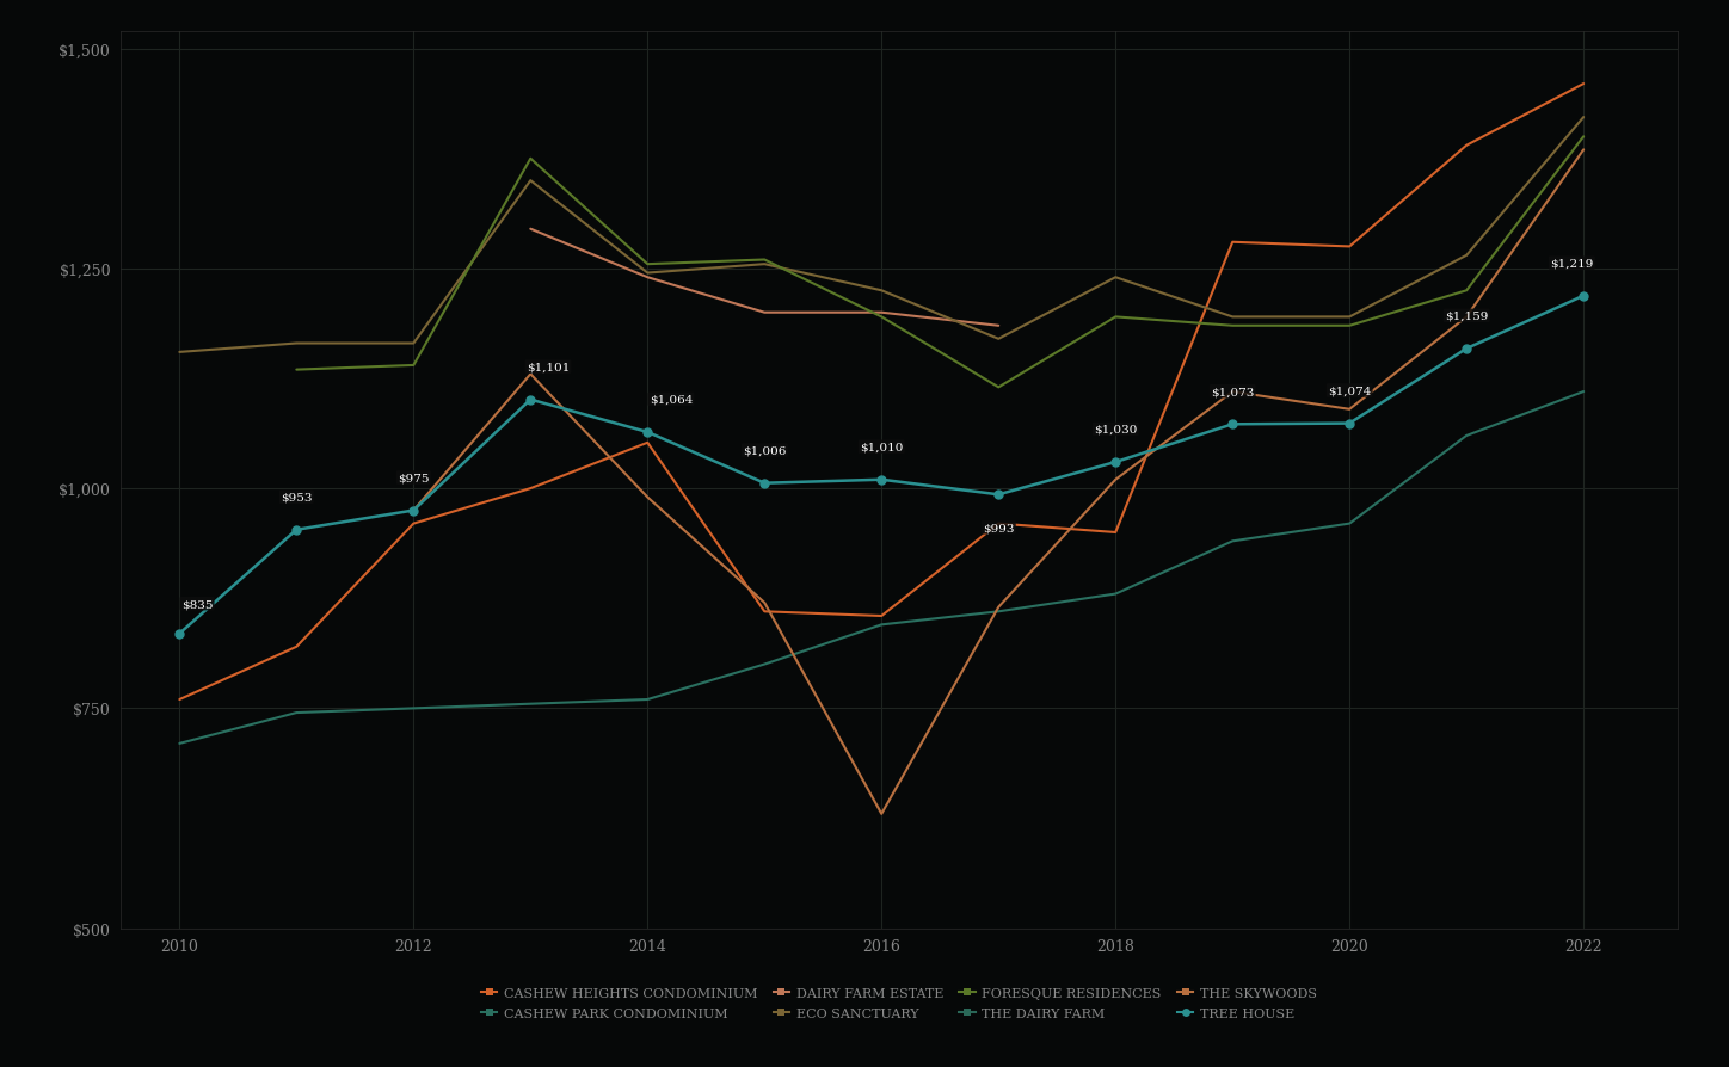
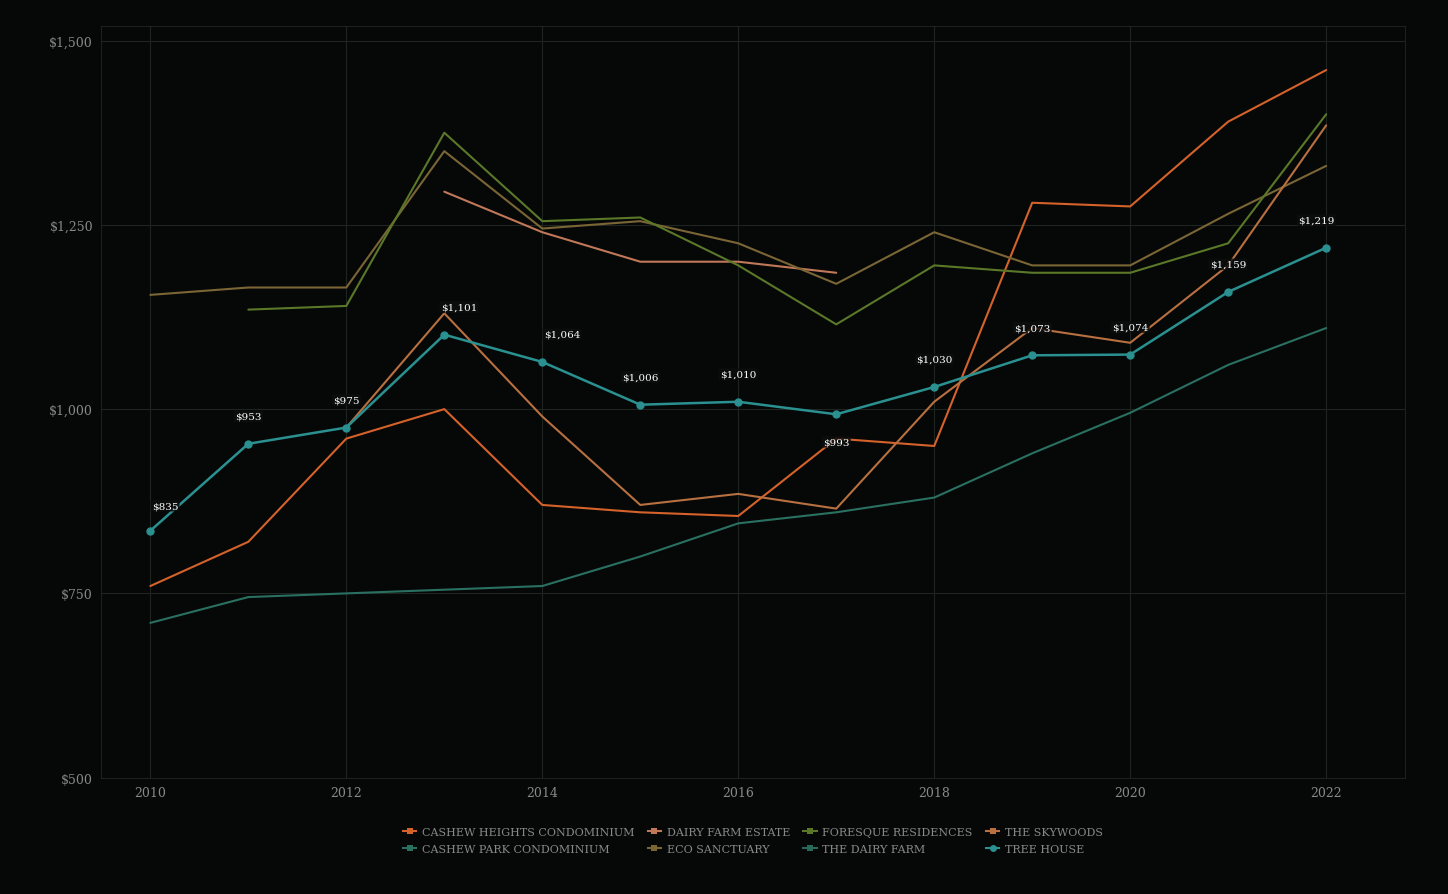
CASHEW HEIGHTS CONDOMINIUM/2014: $1,052 -> $870
THE SKYWOODS/2016: $630 -> $885
CASHEW PARK CONDOMINIUM/2020: $960 -> $995
ECO SANCTUARY/2022: $1,422 -> $1,330
